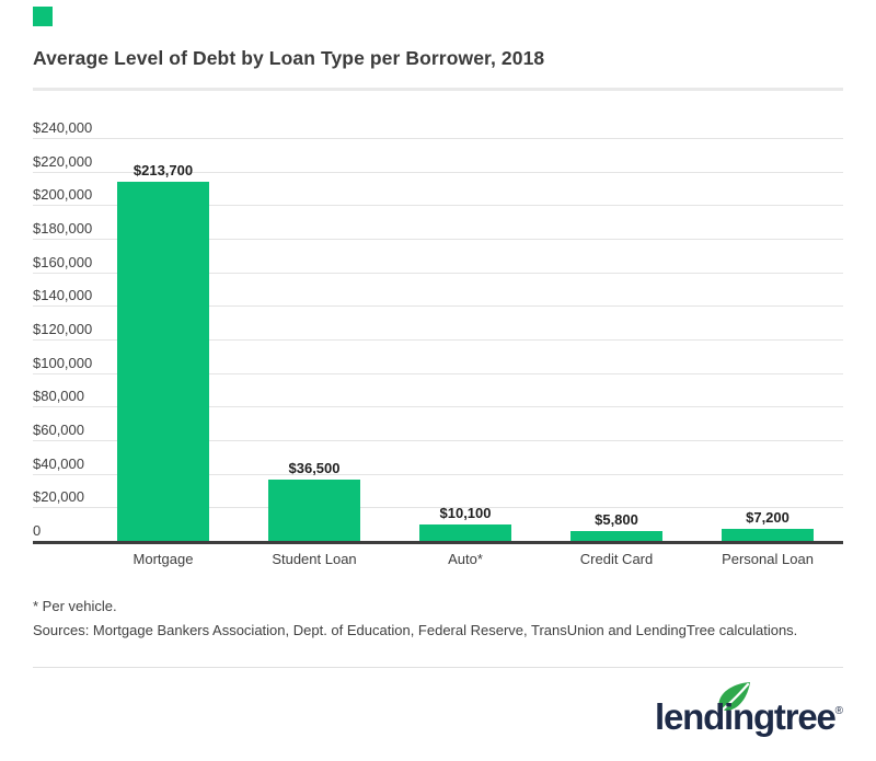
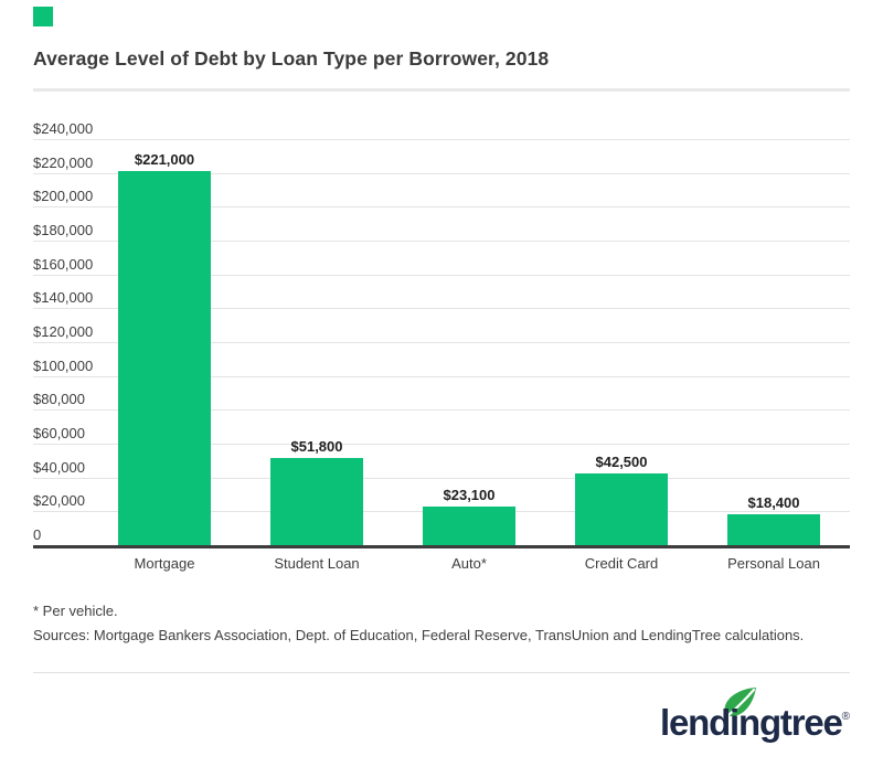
Mortgage: $213,700 -> $221,000
Student Loan: $36,500 -> $51,800
Auto*: $10,100 -> $23,100
Credit Card: $5,800 -> $42,500
Personal Loan: $7,200 -> $18,400
